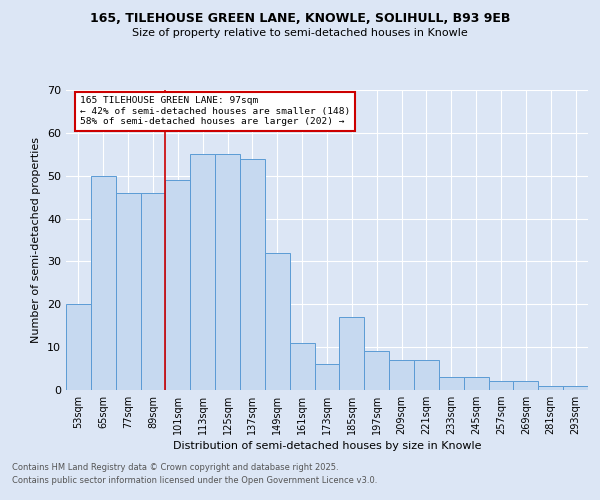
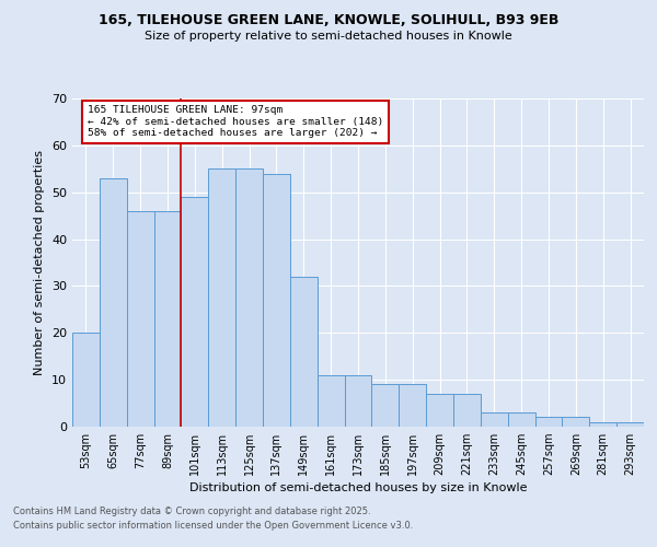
65sqm: 50 -> 53
173sqm: 6 -> 11
185sqm: 17 -> 9
